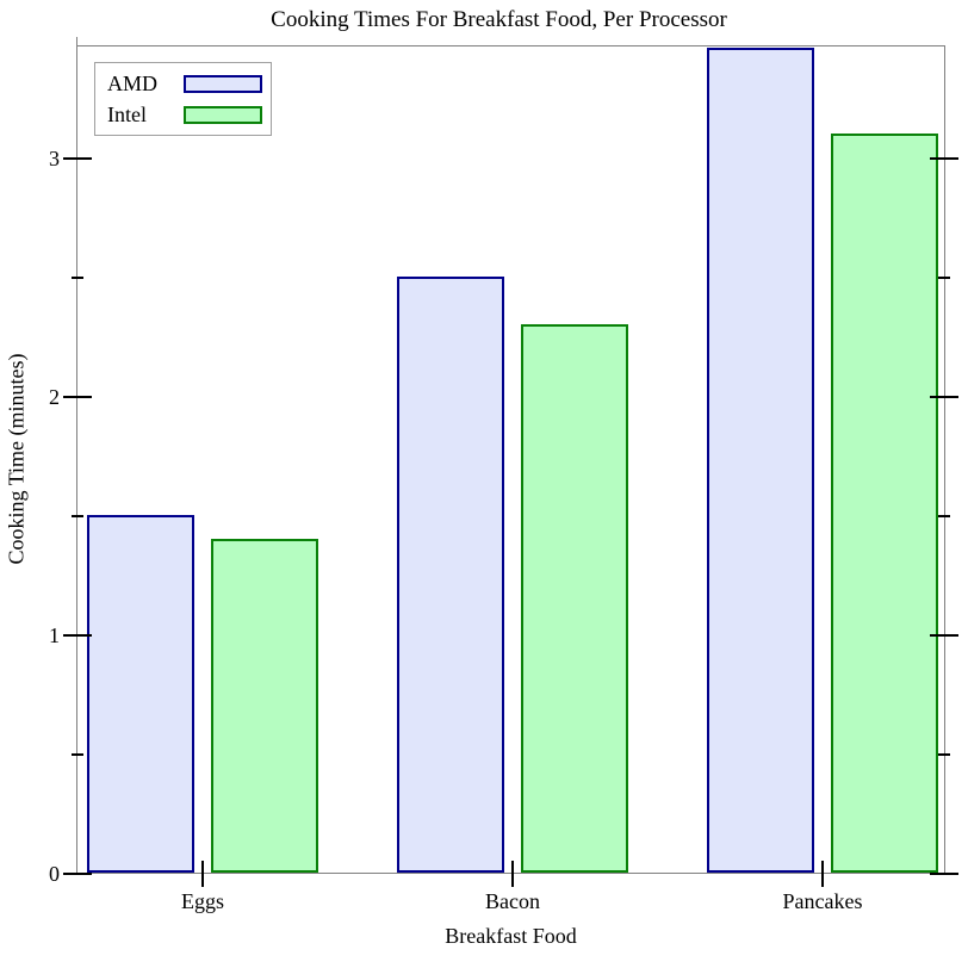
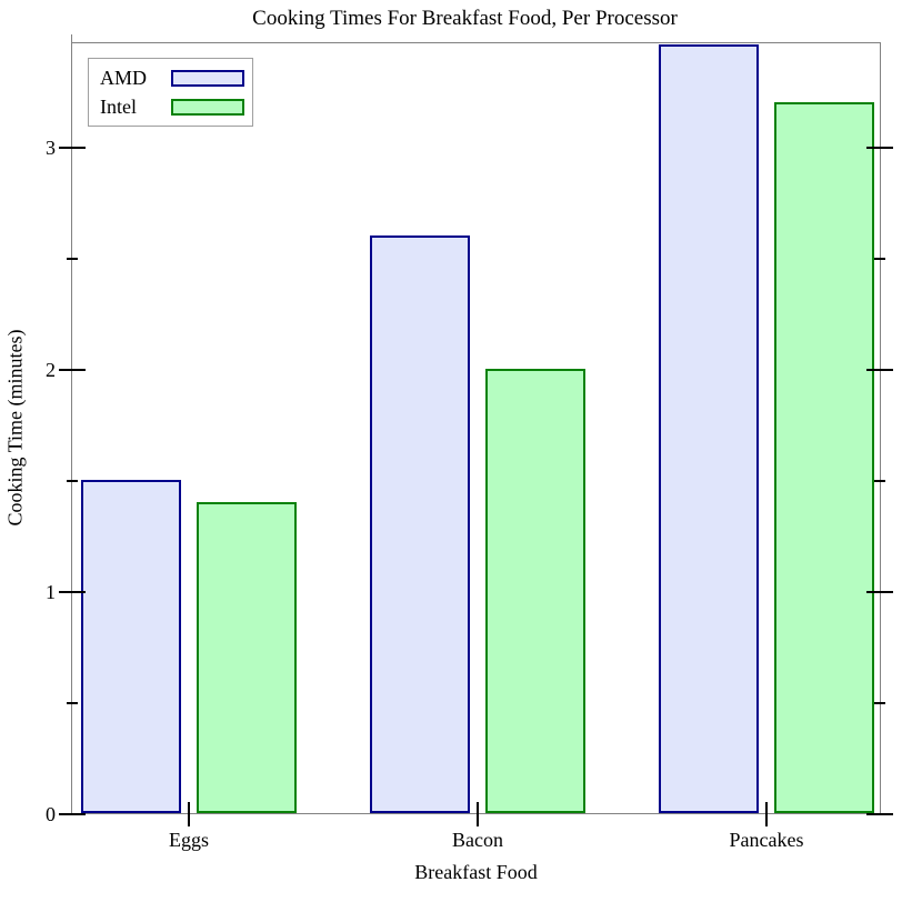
AMD/Bacon: 2.5 -> 2.6
Intel/Bacon: 2.3 -> 2.0
Intel/Pancakes: 3.1 -> 3.2
